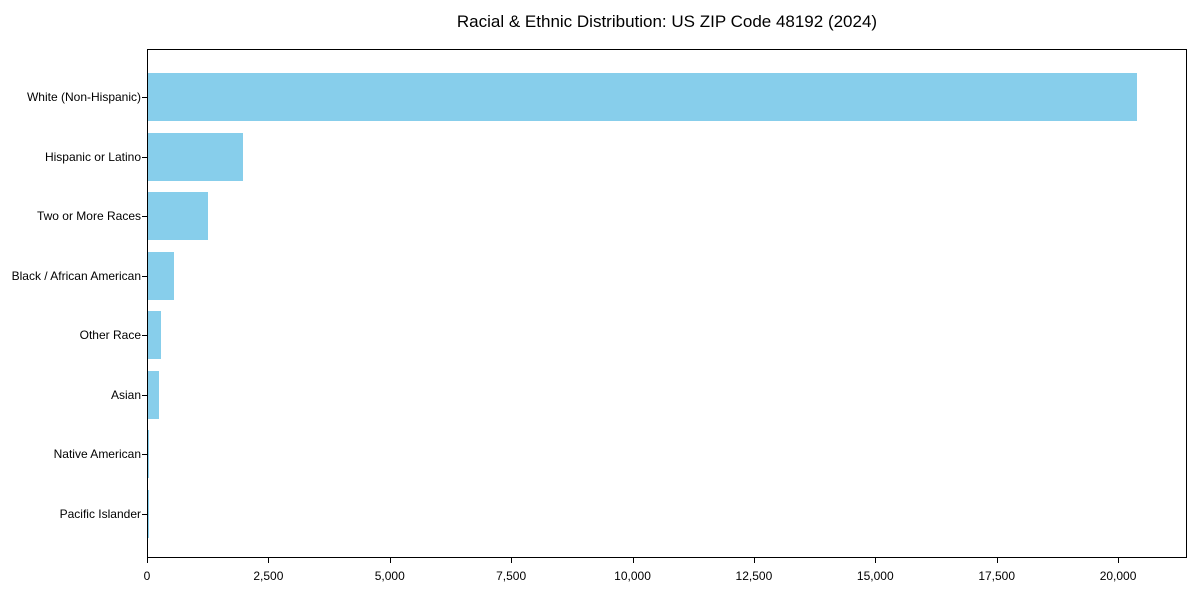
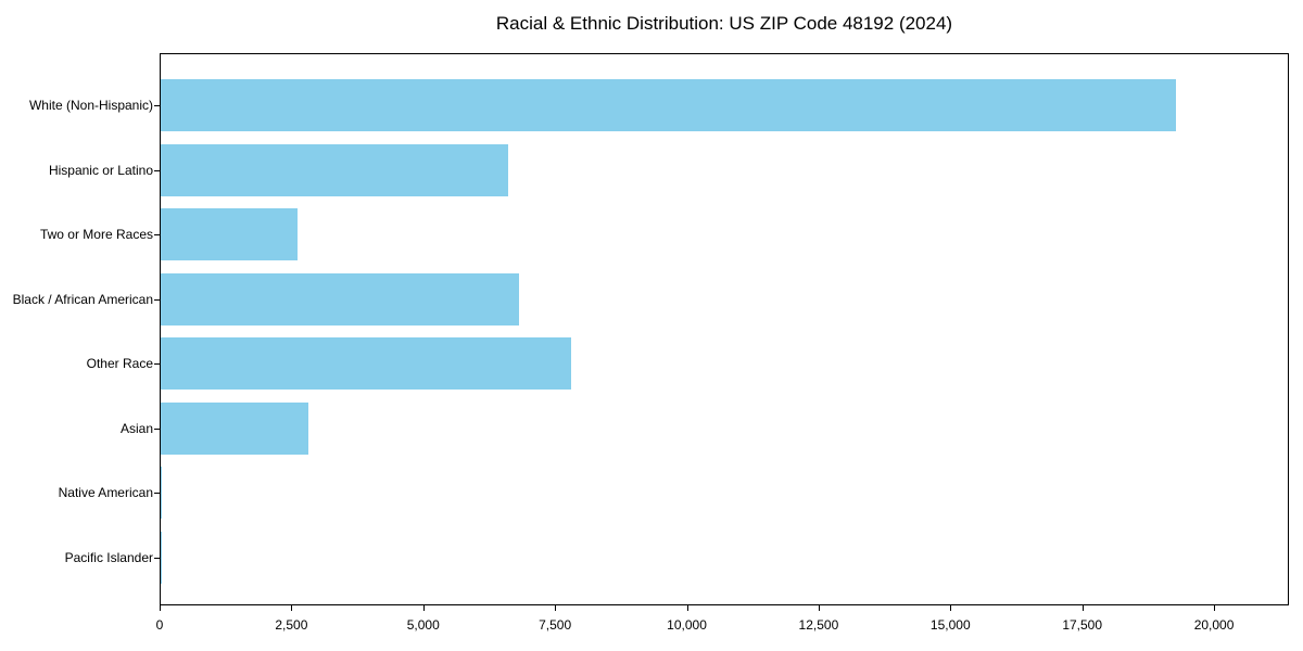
White (Non-Hispanic): 20400 -> 19300
Hispanic or Latino: 2000 -> 6600
Two or More Races: 1200 -> 2600
Black / African American: 500 -> 6800
Other Race: 300 -> 7800
Asian: 200 -> 2800
